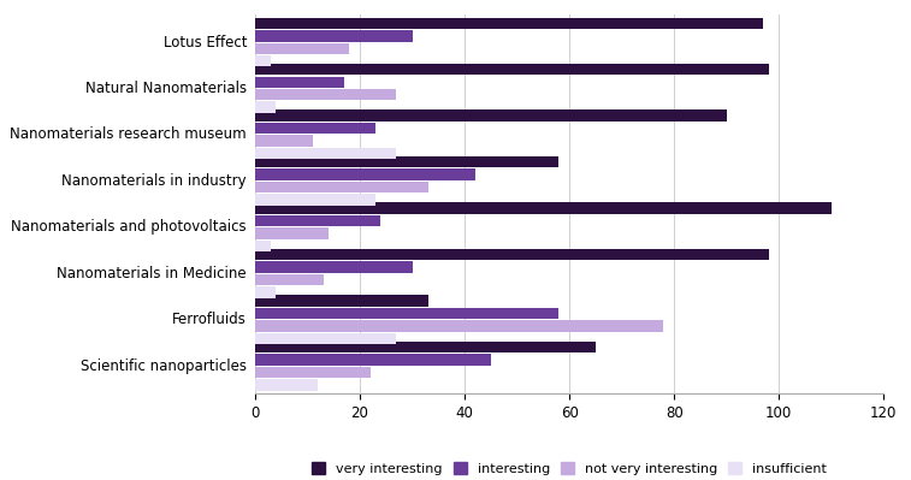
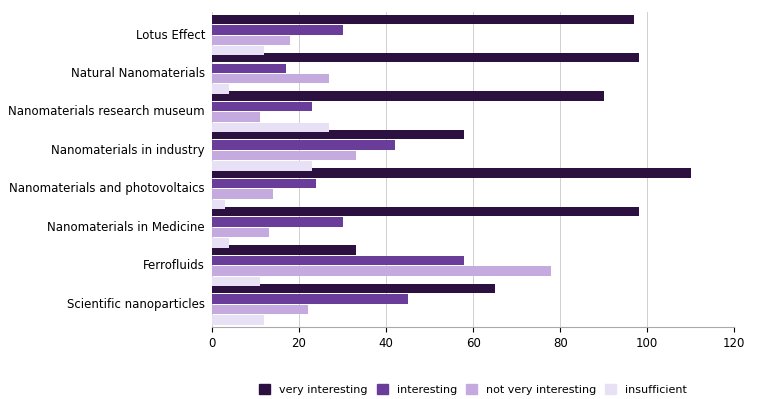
insufficient/Lotus Effect: 3 -> 12
insufficient/Ferrofluids: 27 -> 11
